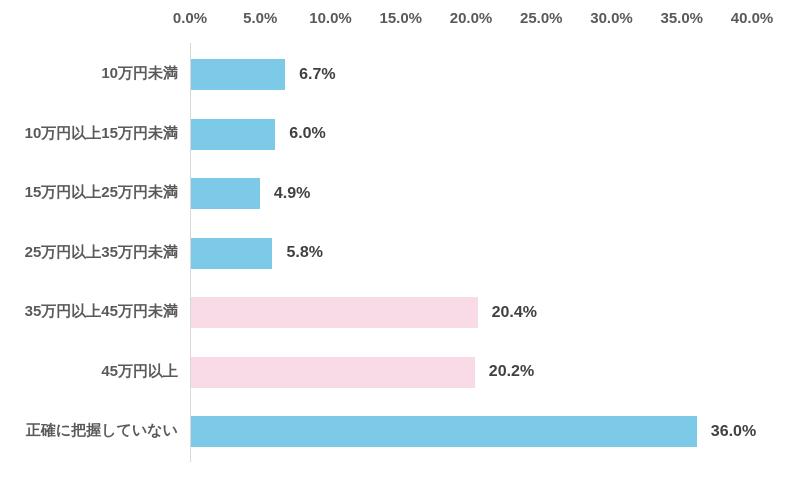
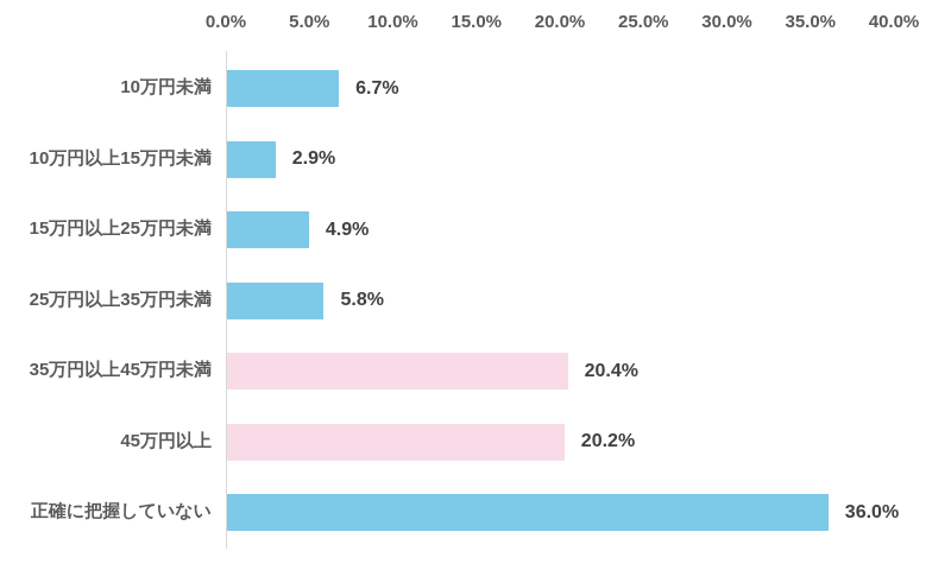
10万円以上15万円未満: 6.0% -> 2.9%
